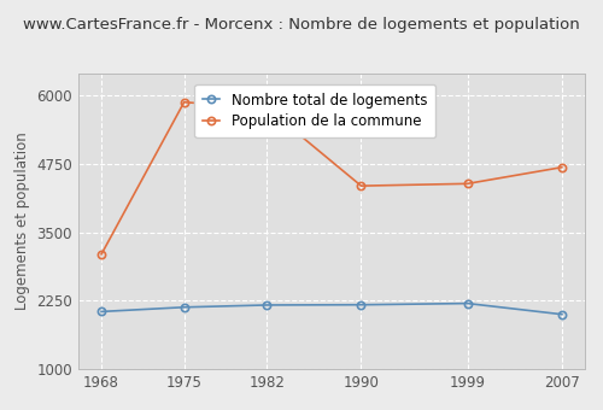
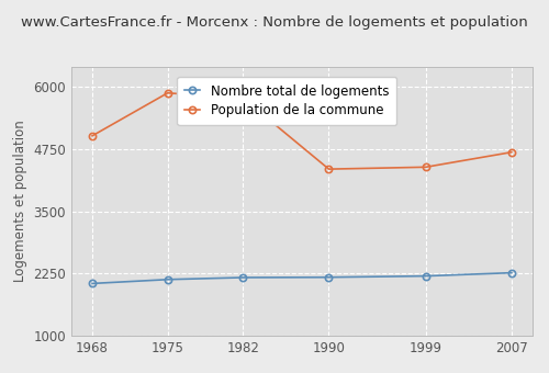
Population de la commune/1968: 3100 -> 5020
Nombre total de logements/2007: 2000 -> 2260
